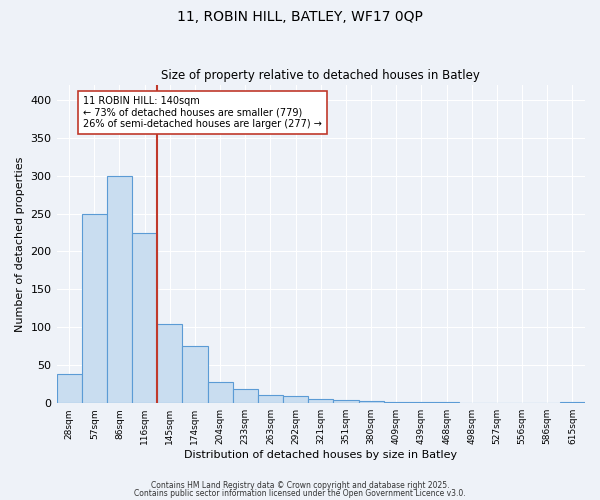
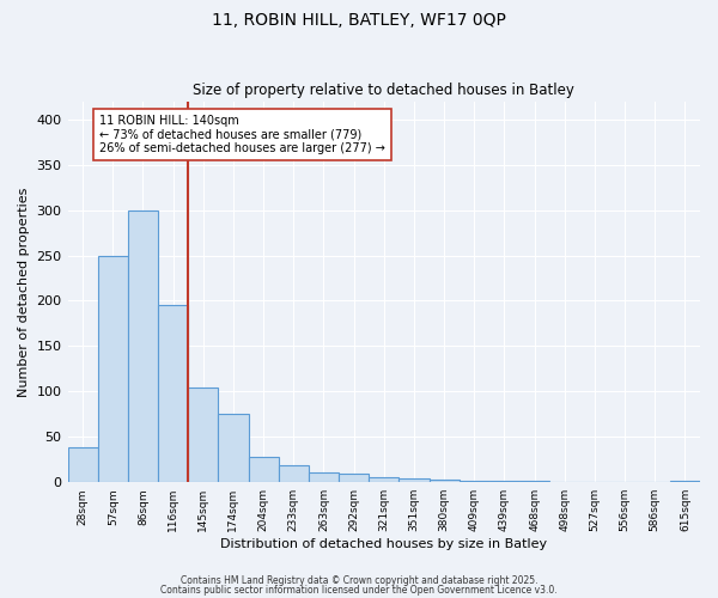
116sqm: 225 -> 196
